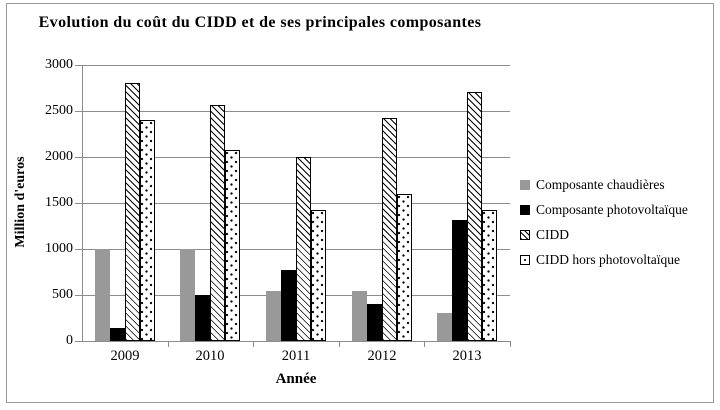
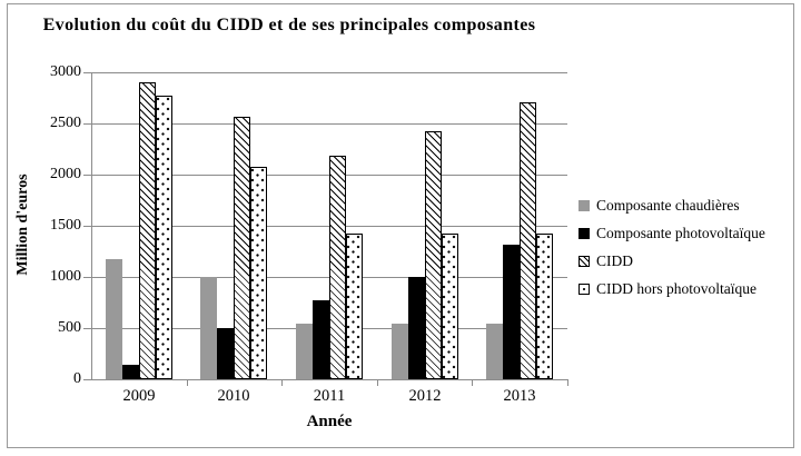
Composante chaudières/2009: 1000 -> 1200
CIDD/2009: 2800 -> 2900
CIDD hors photovoltaïque/2009: 2400 -> 2800
CIDD/2011: 2000 -> 2200
Composante photovoltaïque/2012: 400 -> 1000
CIDD hors photovoltaïque/2012: 1600 -> 1400
Composante chaudières/2013: 300 -> 500
